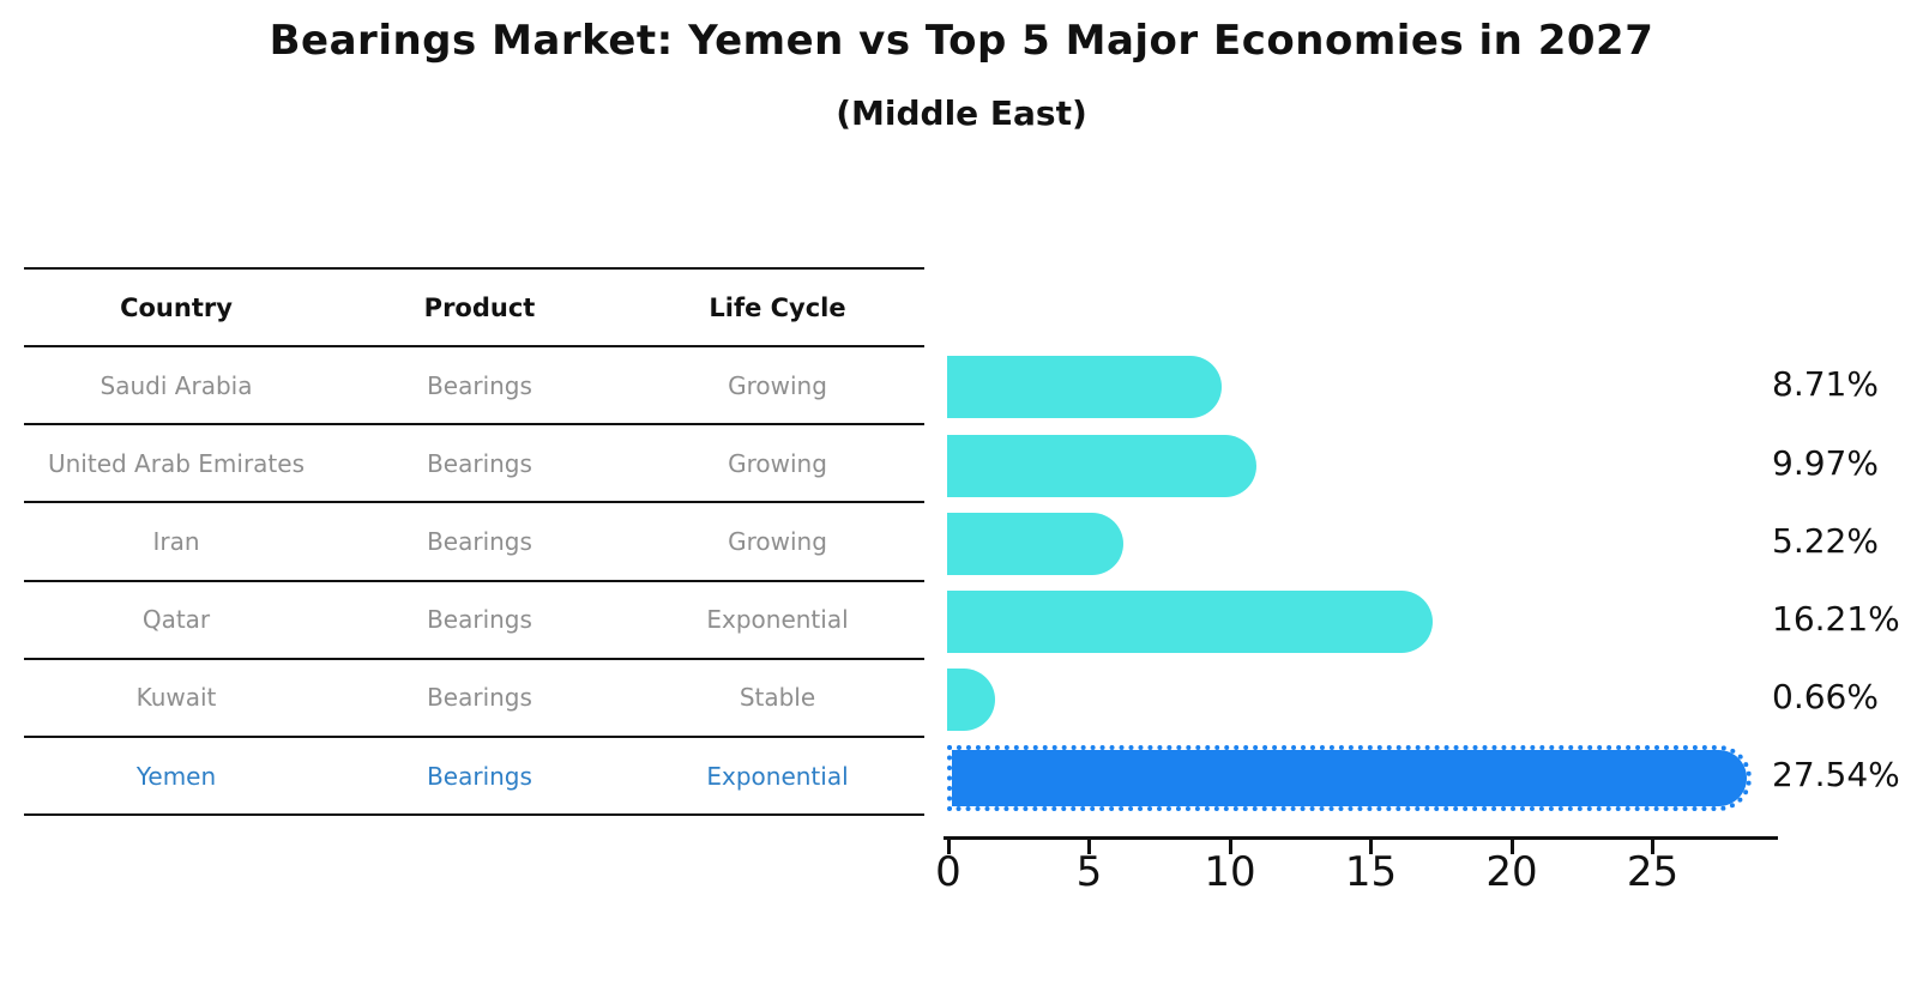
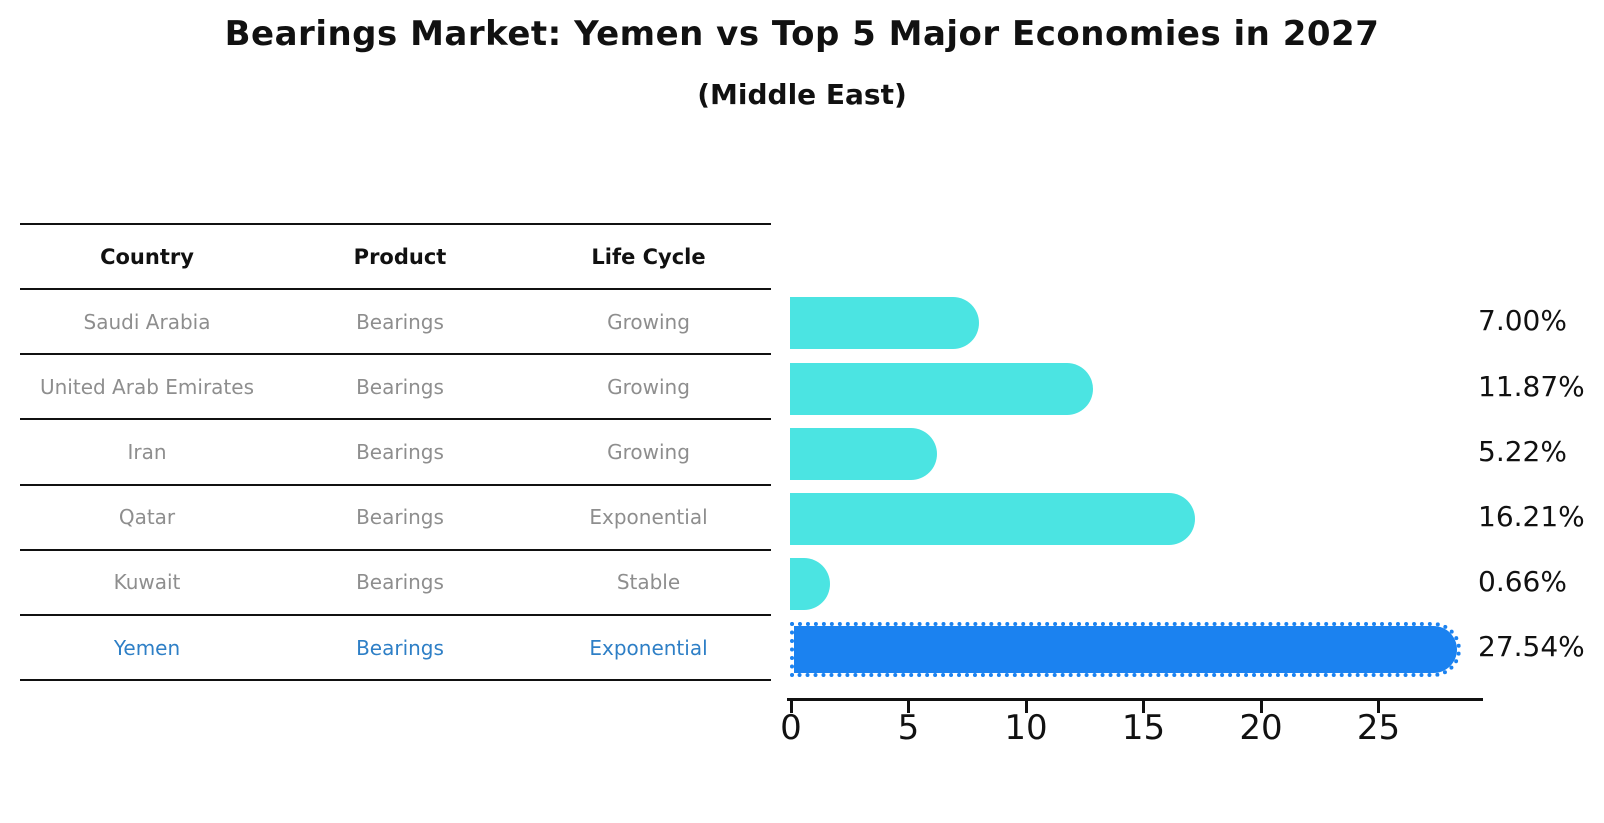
Saudi Arabia: 8.71% -> 7.00%
United Arab Emirates: 9.97% -> 11.87%
